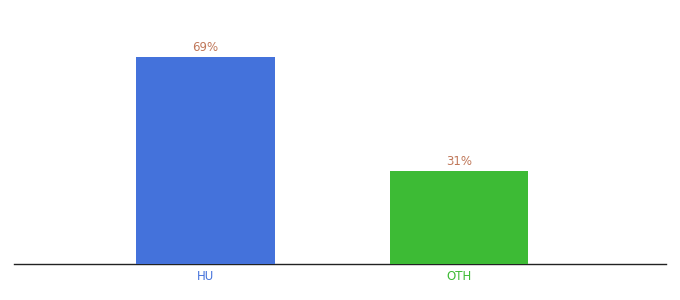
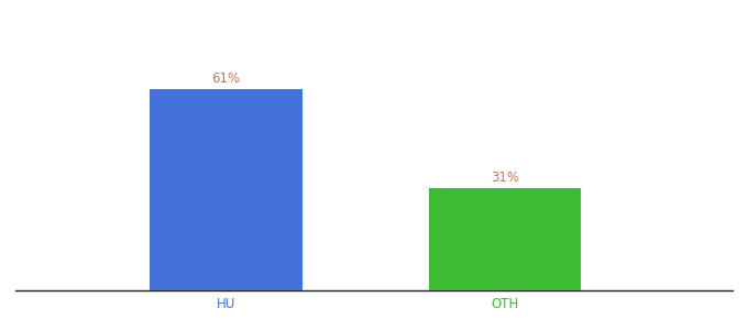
HU: 69% -> 61%
